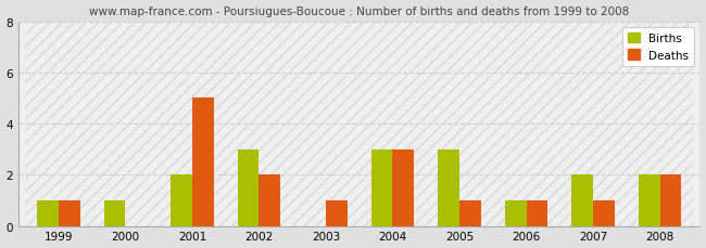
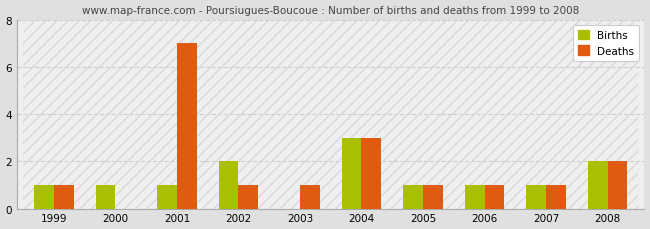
Births/2001: 2 -> 1
Deaths/2001: 5 -> 7
Births/2002: 3 -> 2
Deaths/2002: 2 -> 1
Births/2005: 3 -> 1
Births/2007: 2 -> 1
